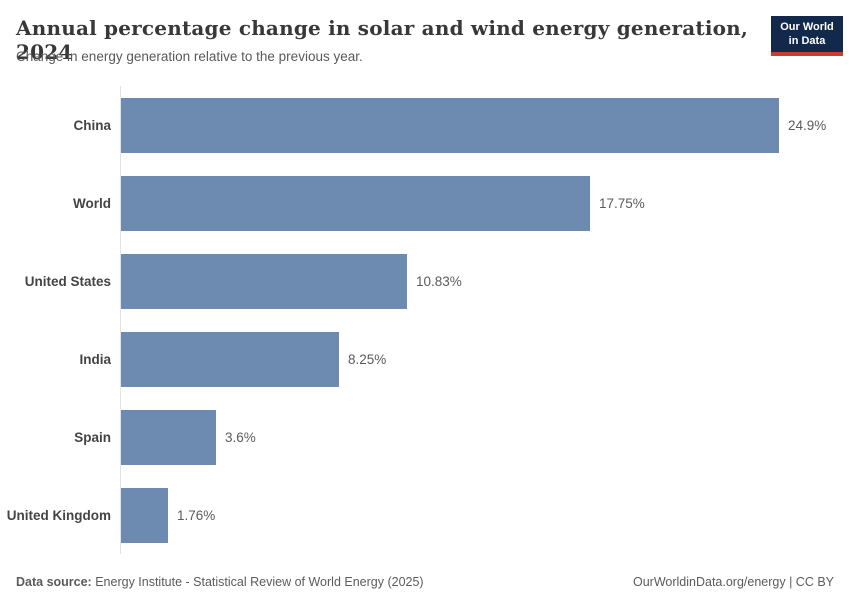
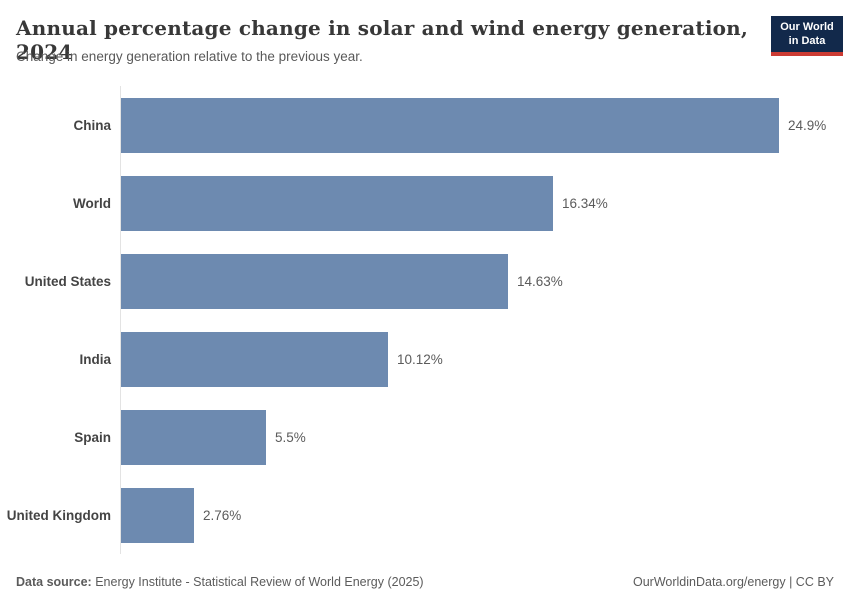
World: 17.75% -> 16.34%
United States: 10.83% -> 14.63%
India: 8.25% -> 10.12%
Spain: 3.6% -> 5.5%
United Kingdom: 1.76% -> 2.76%
